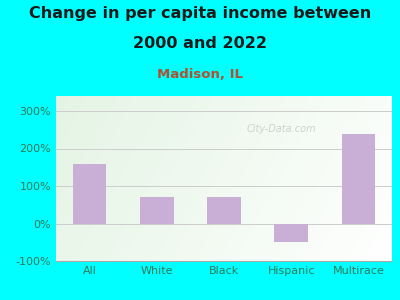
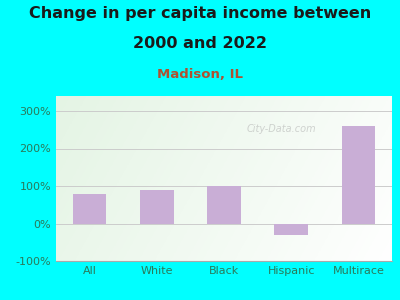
All: 160% -> 80%
White: 70% -> 90%
Black: 70% -> 100%
Hispanic: -50% -> -30%
Multirace: 240% -> 260%
